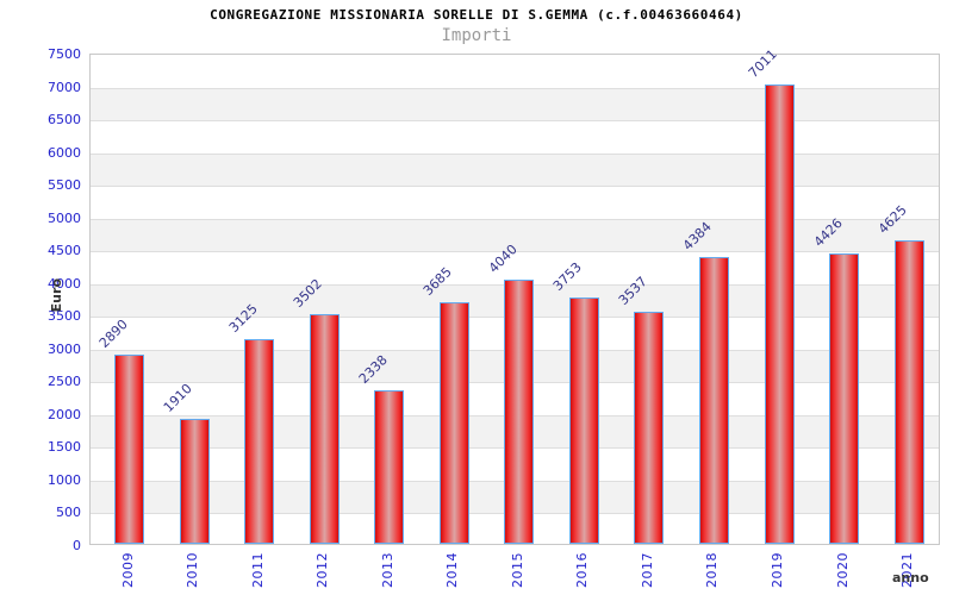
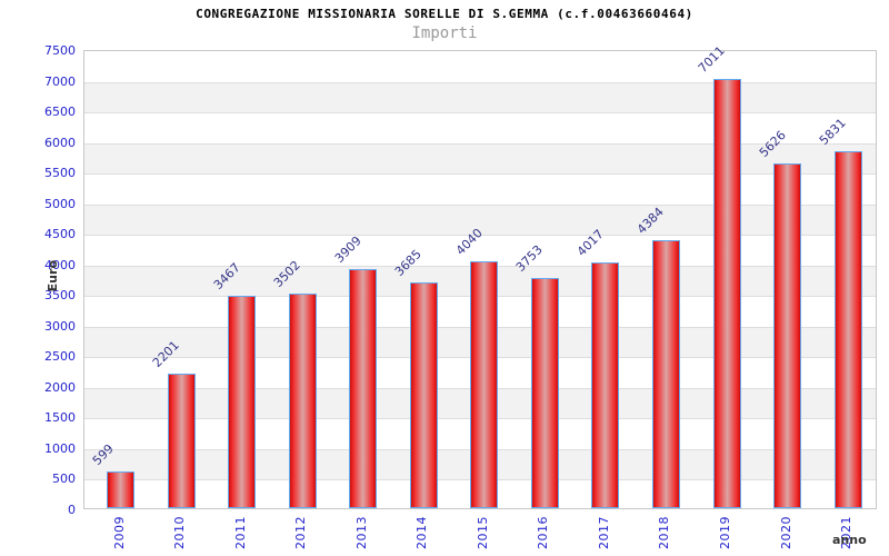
2009: 2890 -> 599
2010: 1910 -> 2201
2011: 3125 -> 3467
2013: 2338 -> 3909
2017: 3537 -> 4017
2020: 4426 -> 5626
2021: 4625 -> 5831
